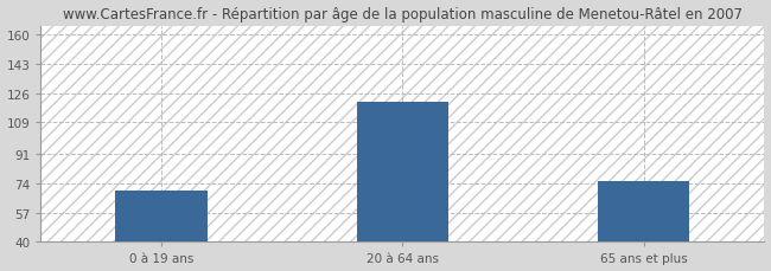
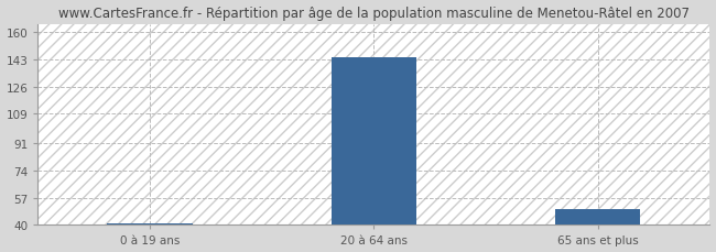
0 à 19 ans: 70 -> 41
20 à 64 ans: 121 -> 144
65 ans et plus: 75 -> 50
